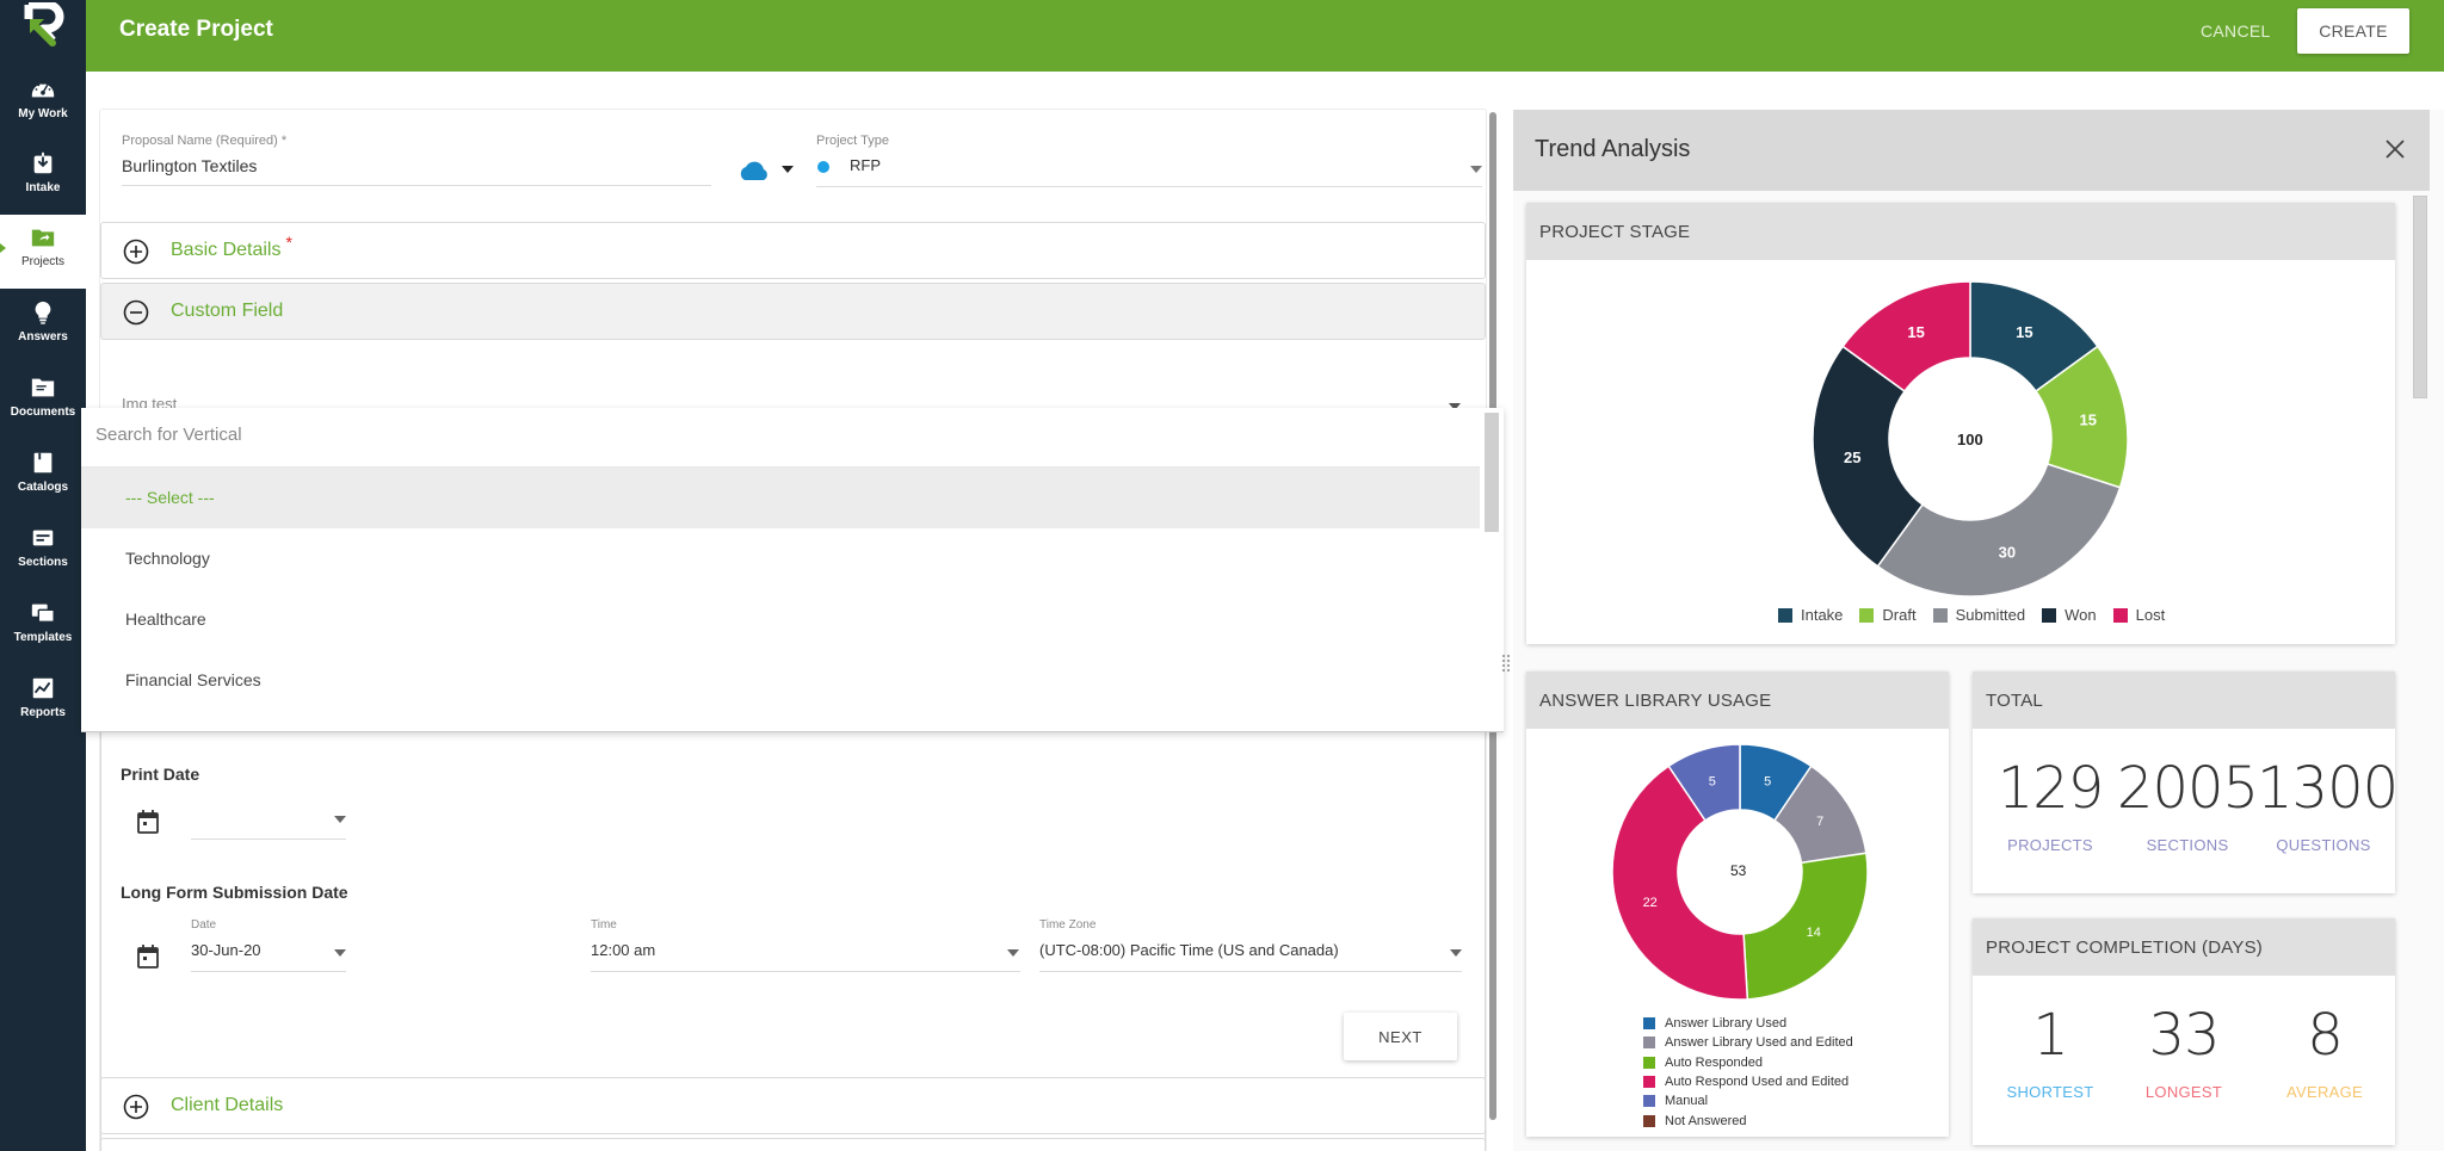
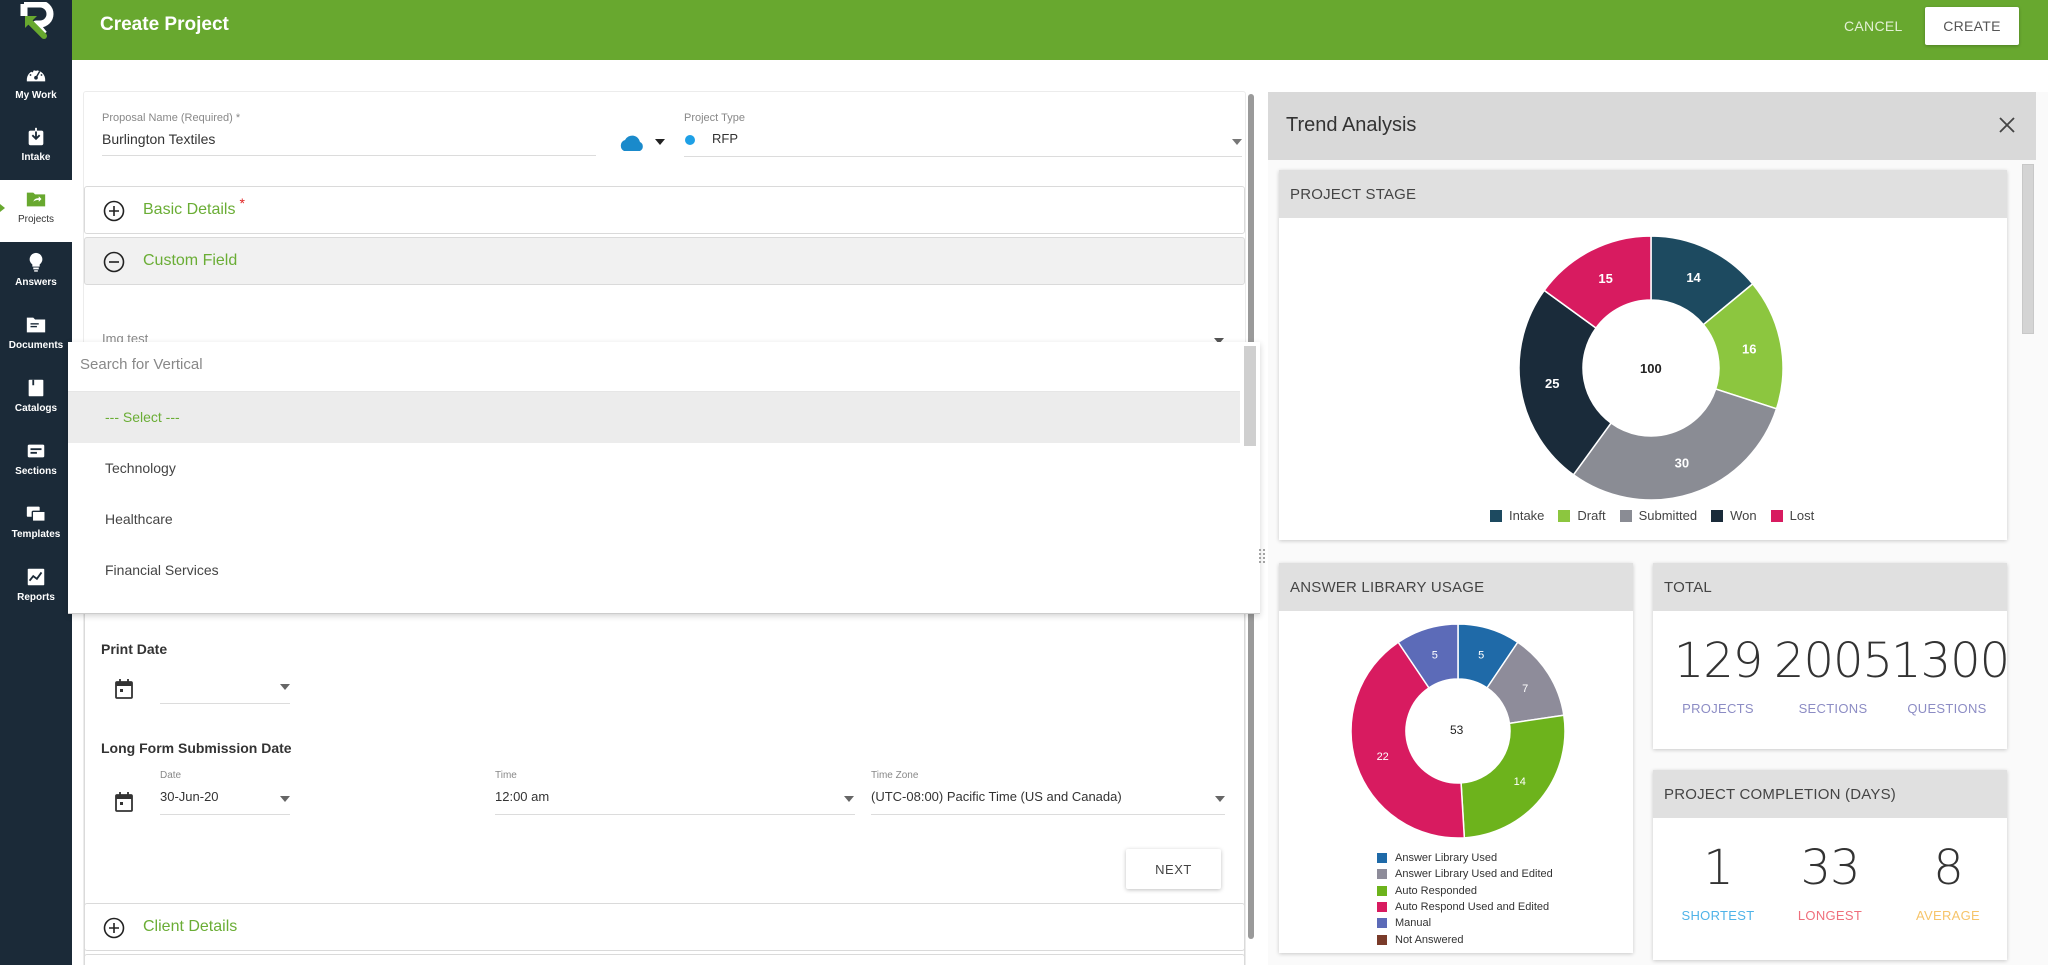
PROJECT STAGE/Intake: 15 -> 14
PROJECT STAGE/Draft: 15 -> 16
